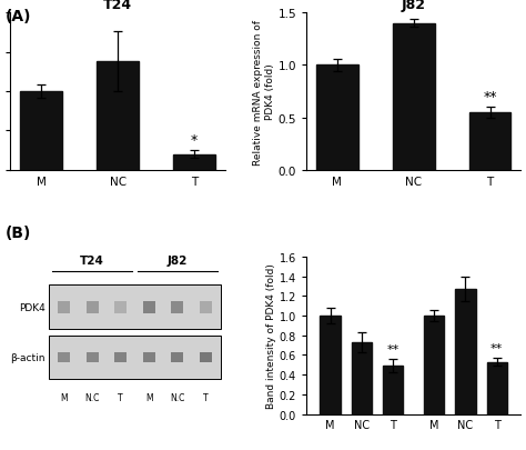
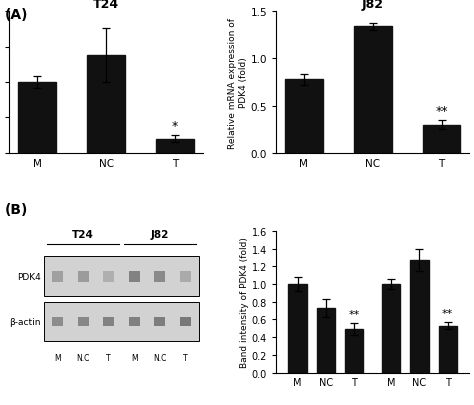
J82/M: 1.00 -> 0.78
J82/NC: 1.40 -> 1.34
J82/T: 0.55 -> 0.30
